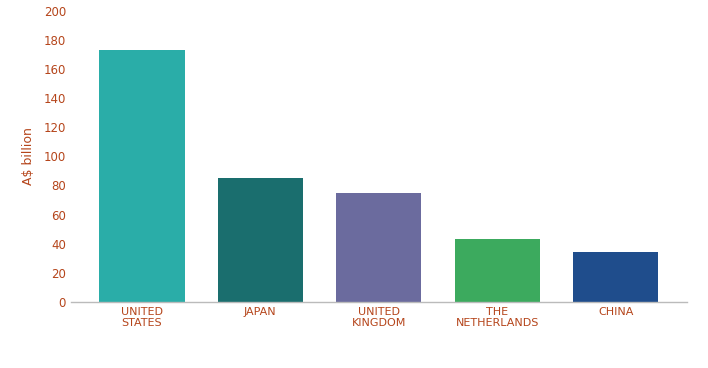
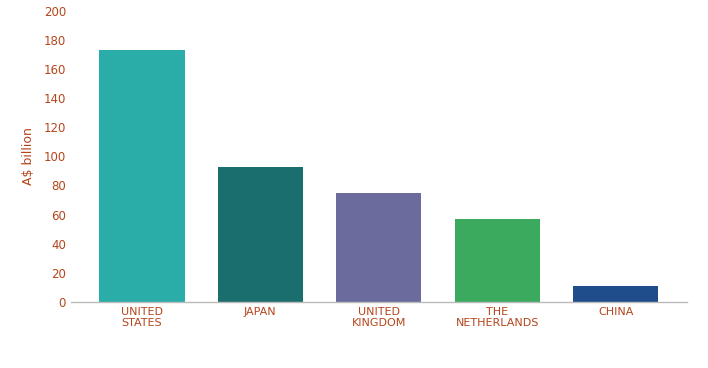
JAPAN: 85 -> 93
THE NETHERLANDS: 43 -> 57
CHINA: 34 -> 11
